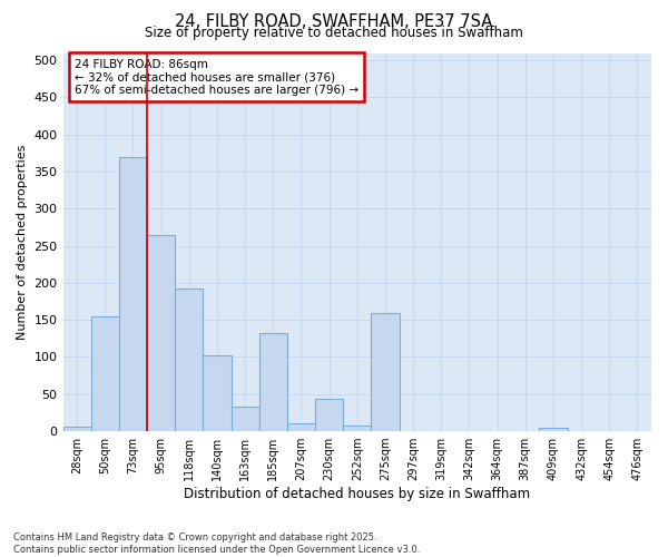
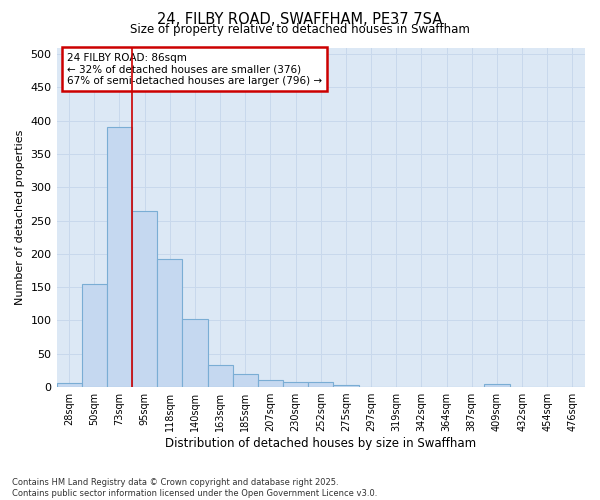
73sqm: 370 -> 390
185sqm: 132 -> 19
230sqm: 44 -> 8
275sqm: 160 -> 3
